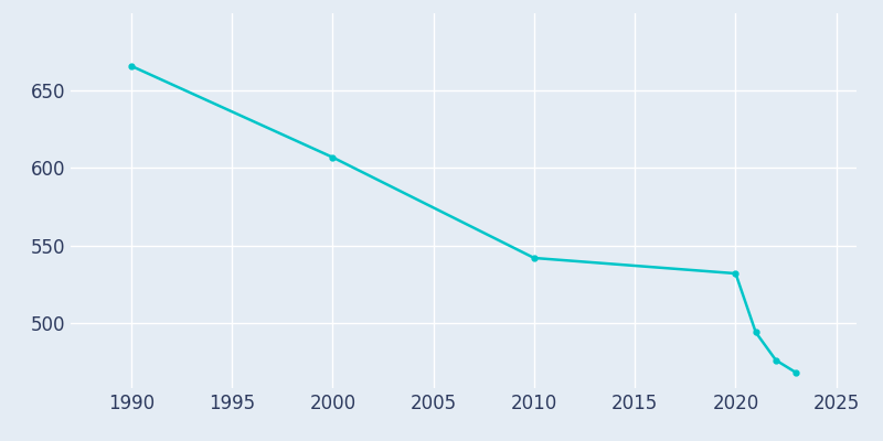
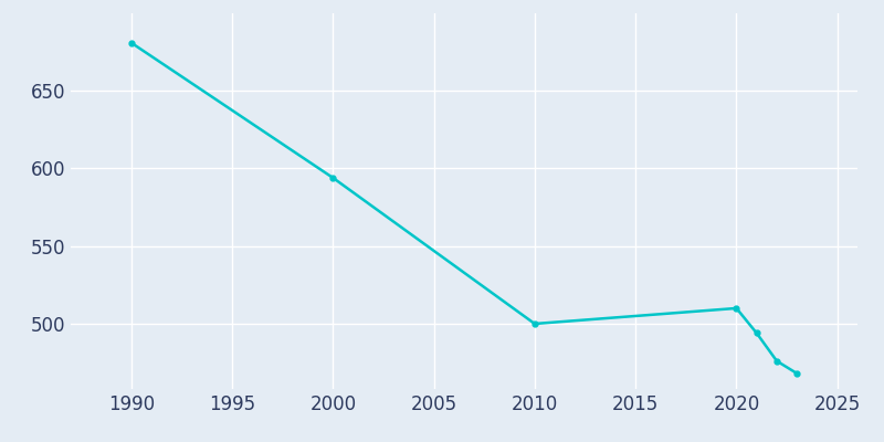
1990: 666 -> 681
2000: 607 -> 594
2010: 542 -> 500
2020: 532 -> 510
